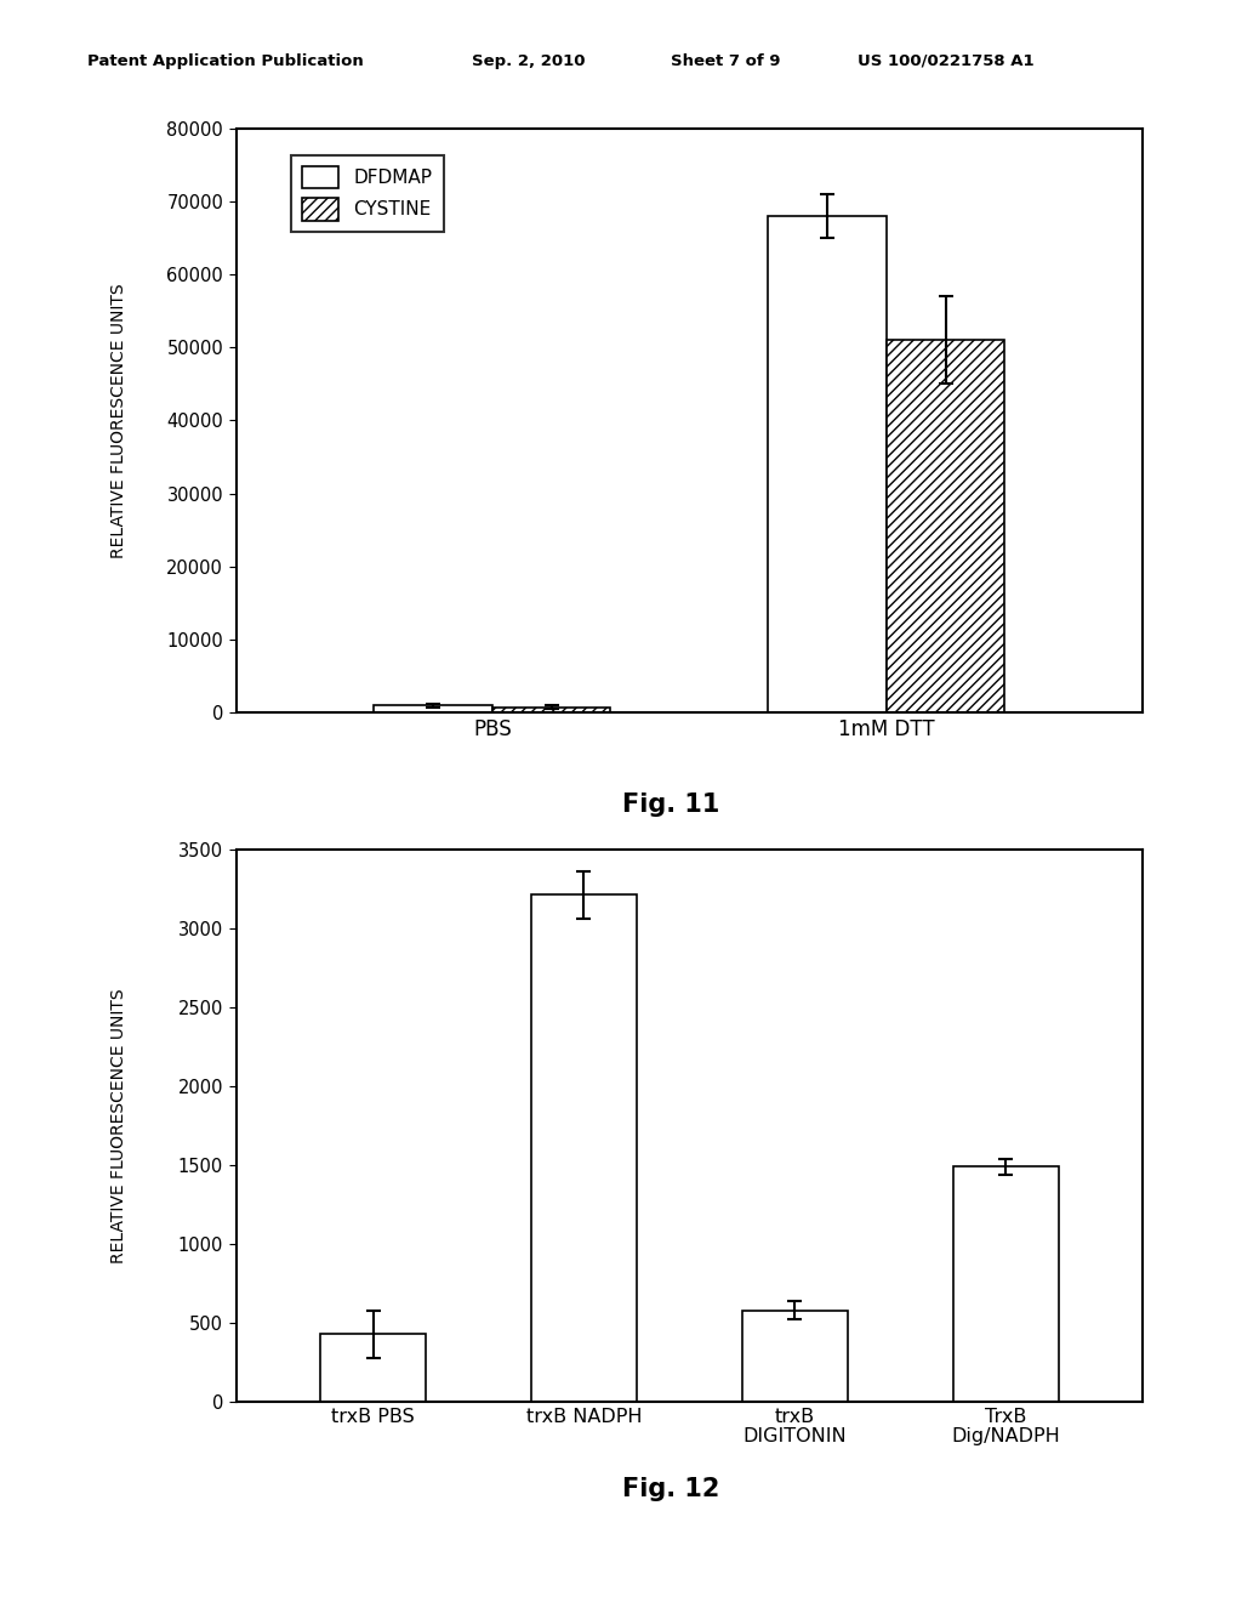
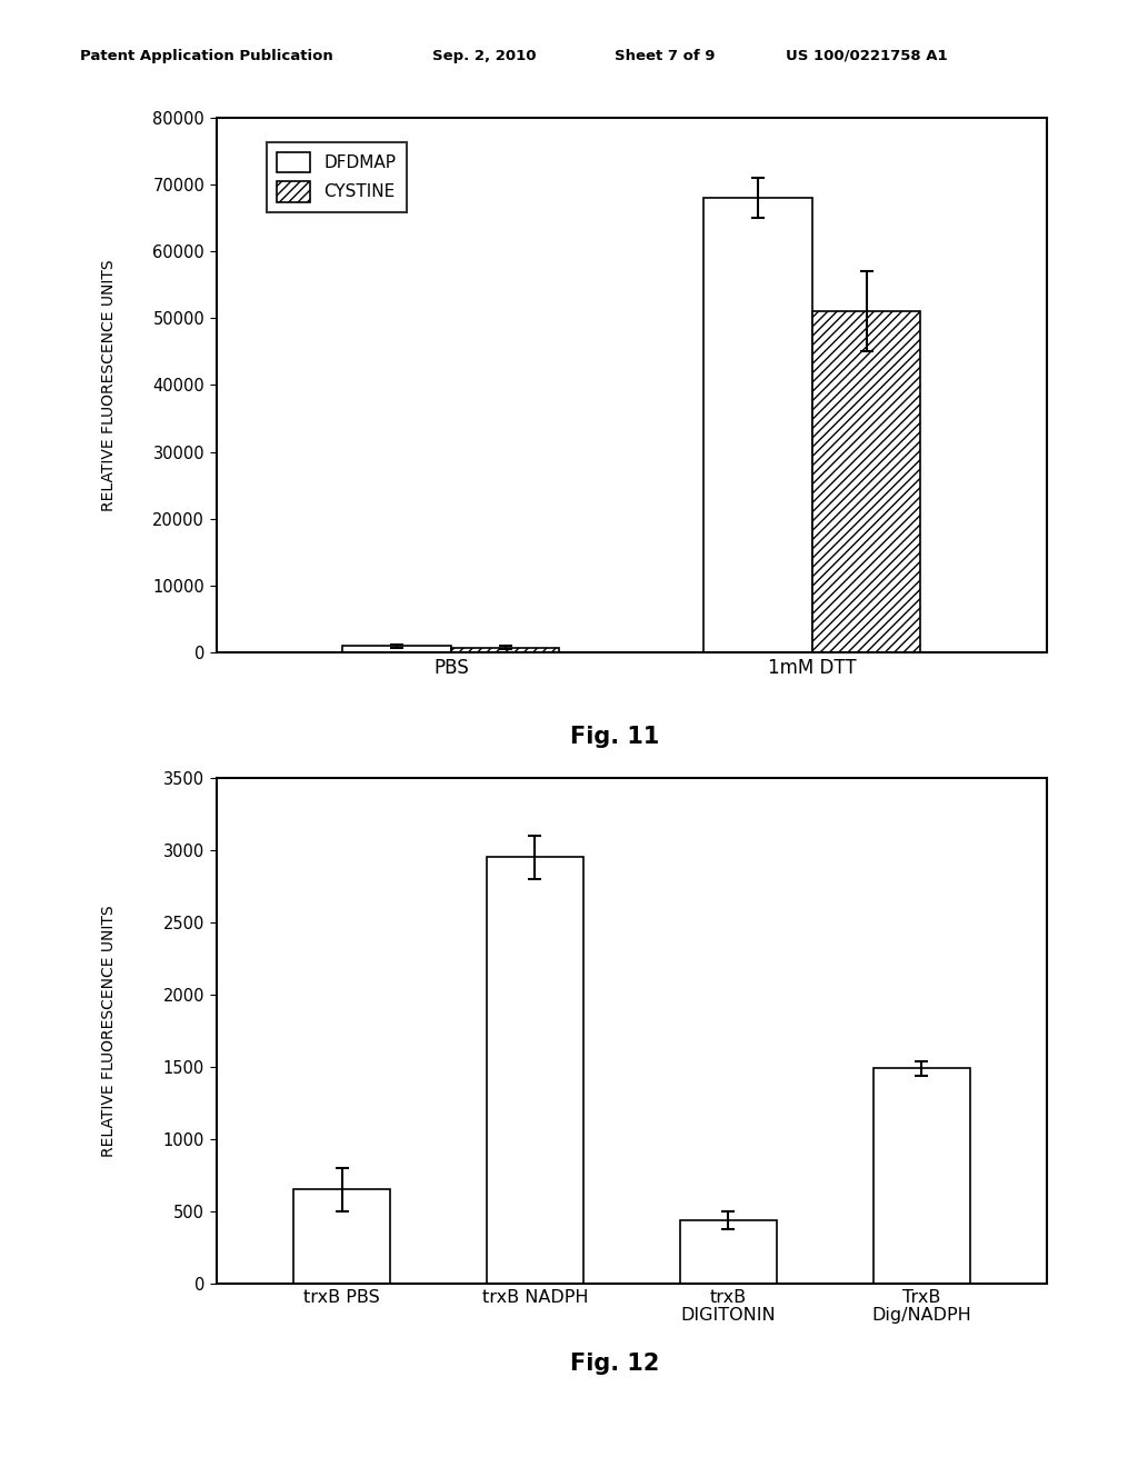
trxB PBS: 430 -> 650
trxB NADPH: 3210 -> 2950
trxB DIGITONIN: 580 -> 440
